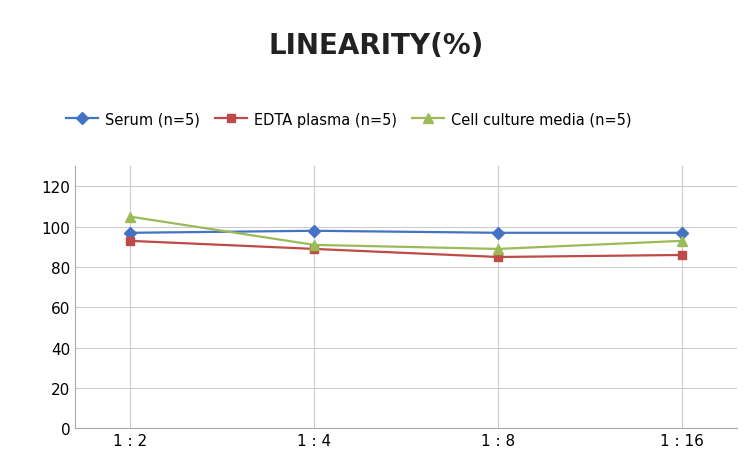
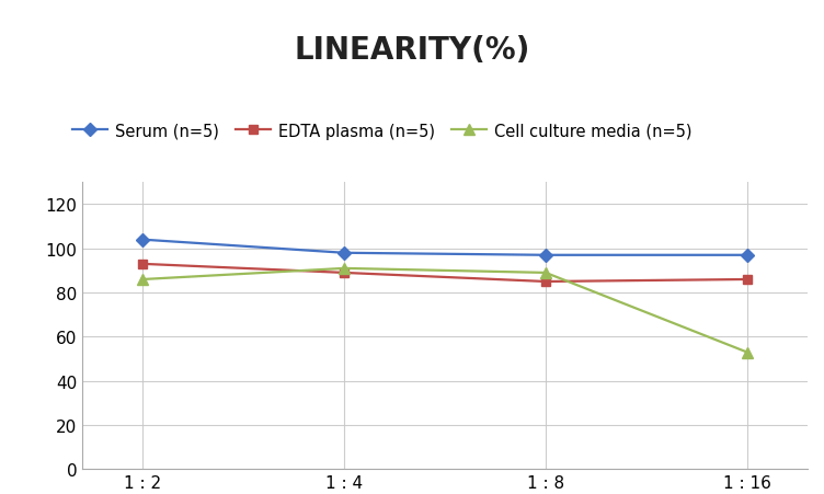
Serum (n=5)/1 : 2: 97 -> 104
Cell culture media (n=5)/1 : 2: 105 -> 86
Cell culture media (n=5)/1 : 16: 93 -> 53
